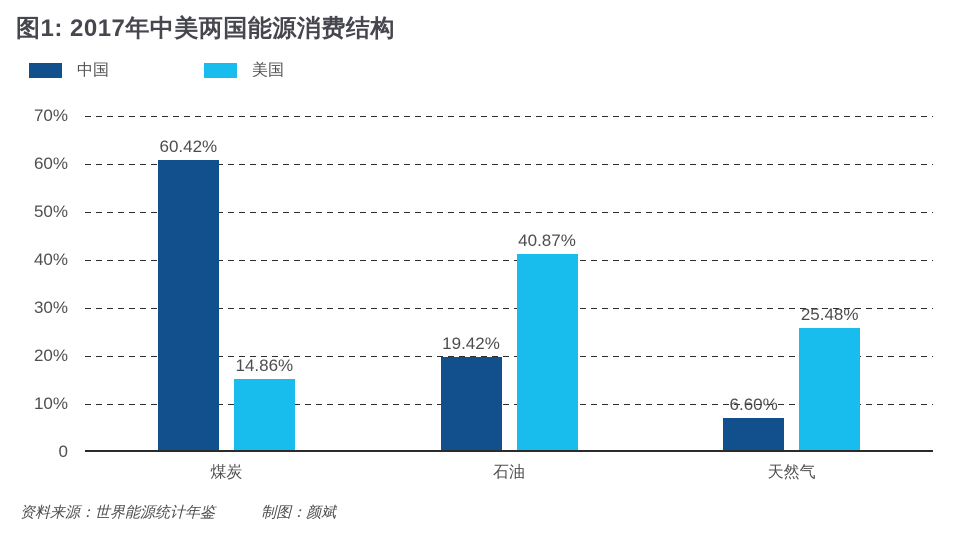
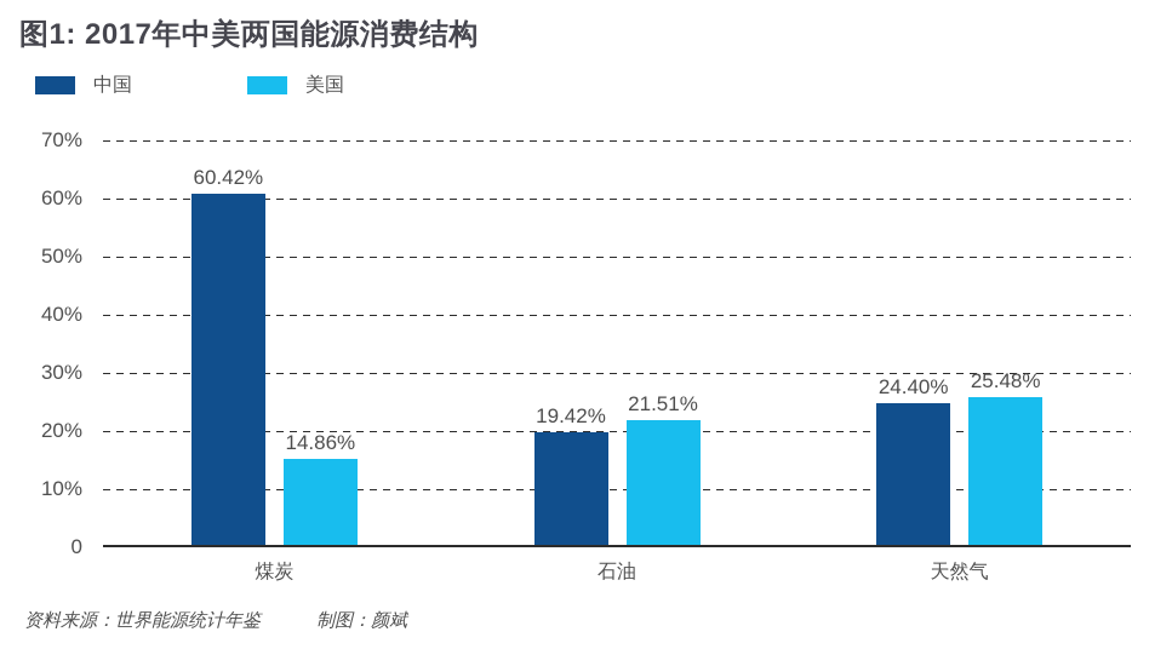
美国/石油: 40.87% -> 21.51%
中国/天然气: 6.60% -> 24.40%
